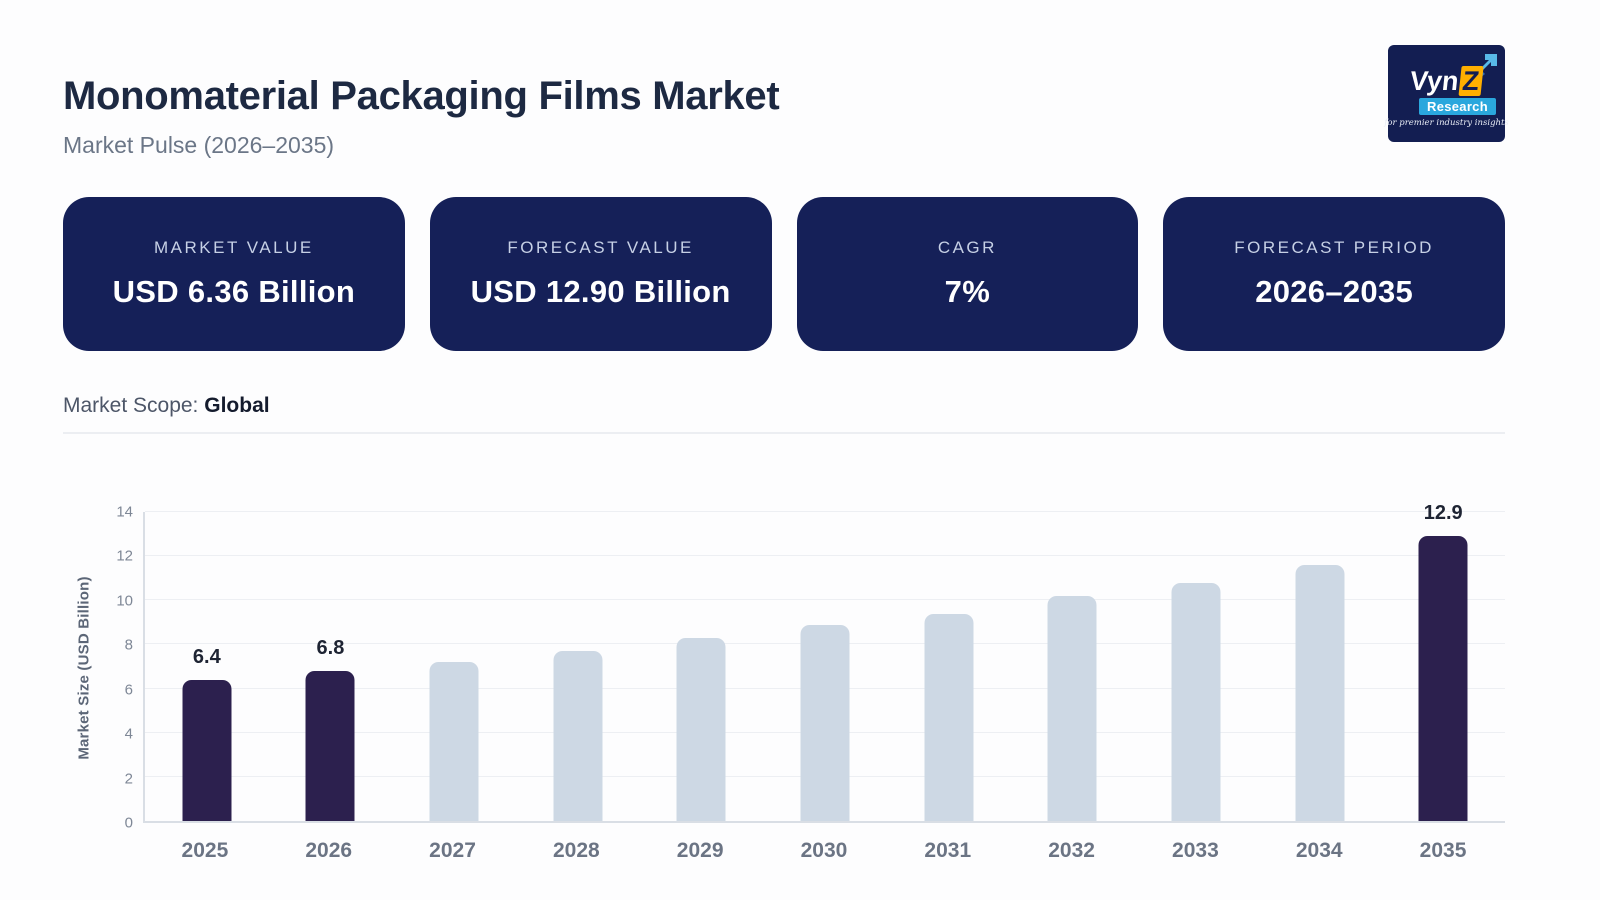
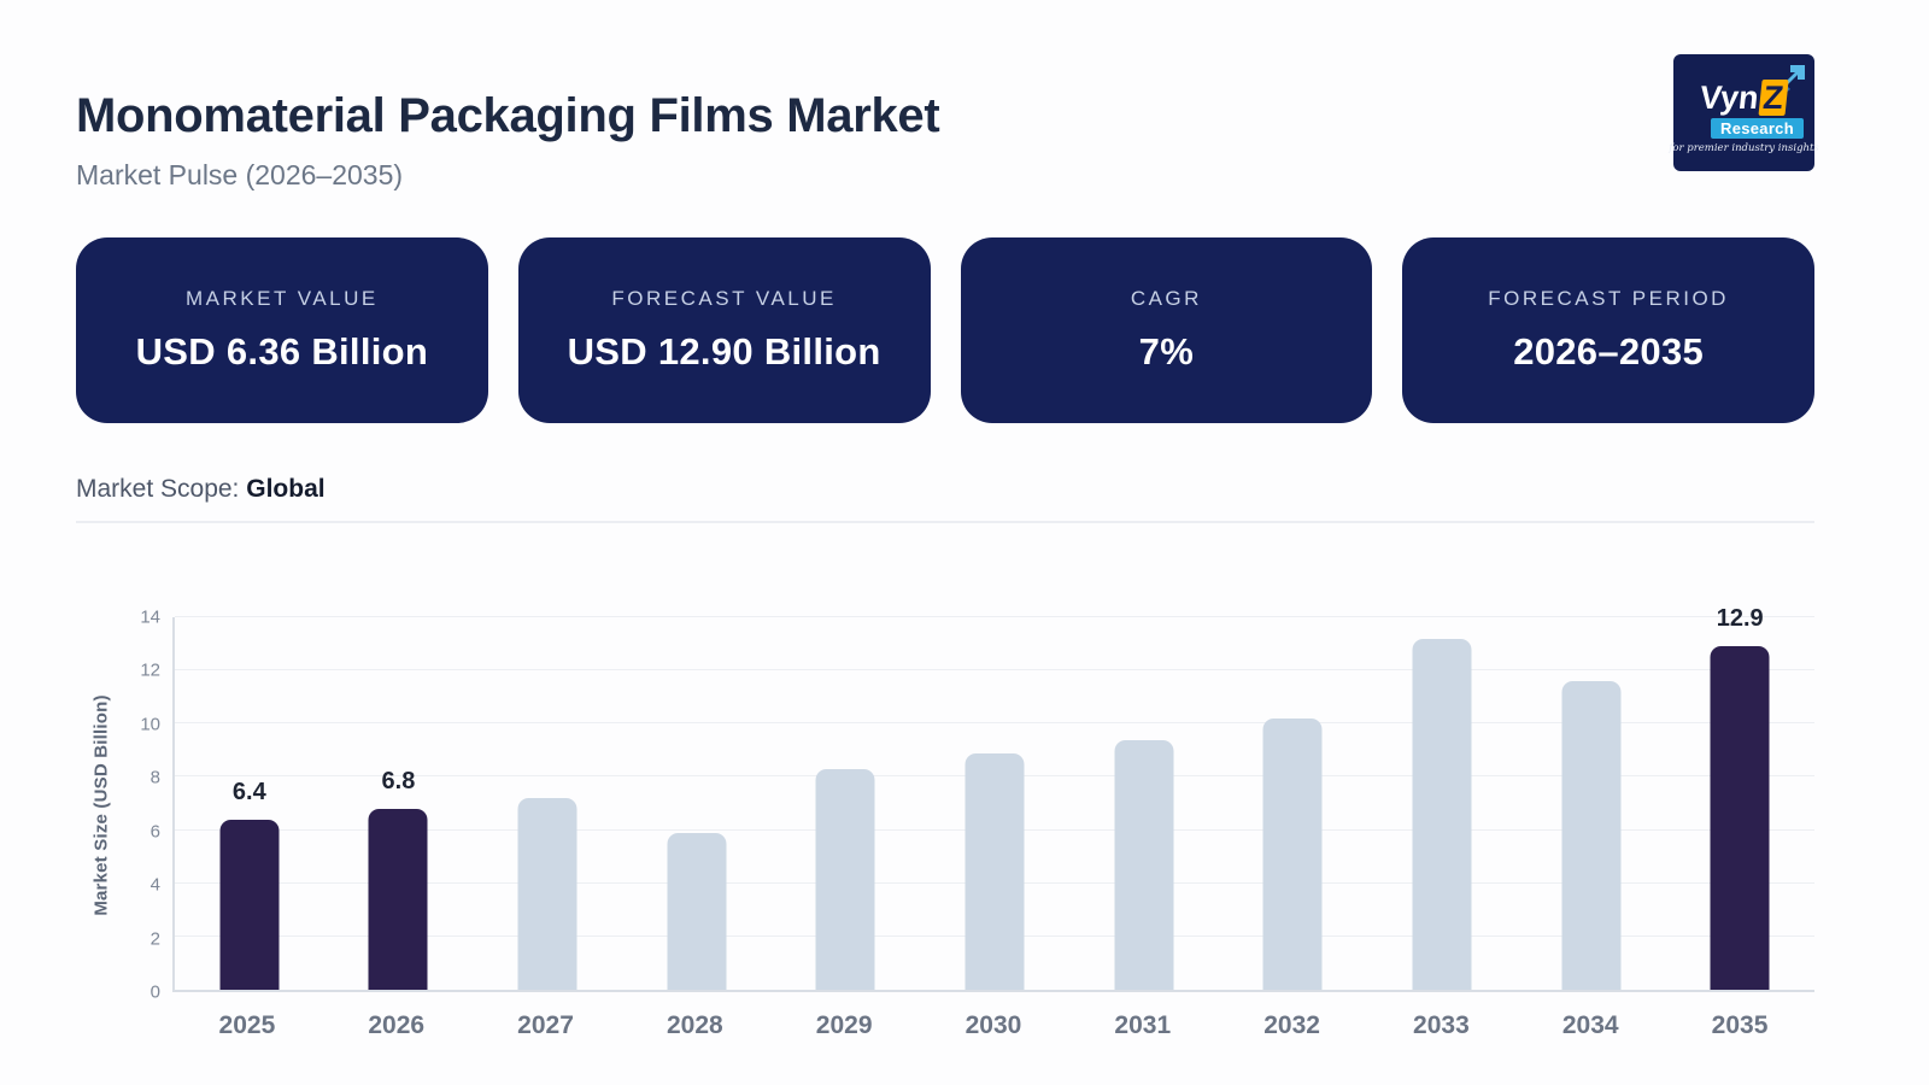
2028: 7.7 -> 5.9
2033: 10.8 -> 13.2
